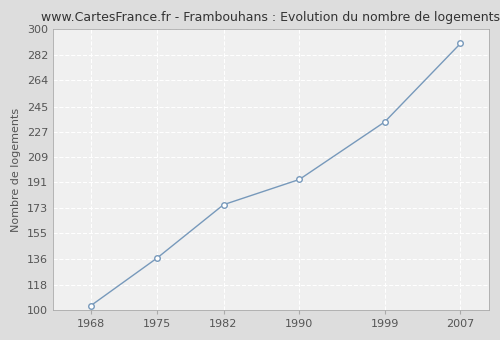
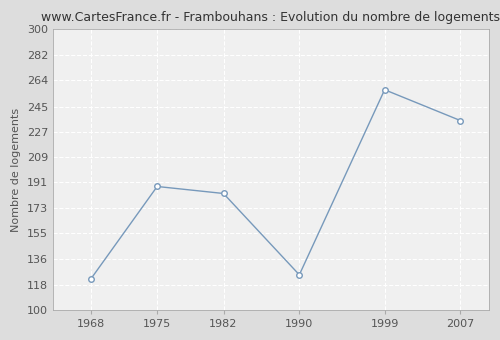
1968: 103 -> 122
1975: 137 -> 188
1982: 175 -> 183
1990: 193 -> 125
1999: 234 -> 257
2007: 290 -> 235
